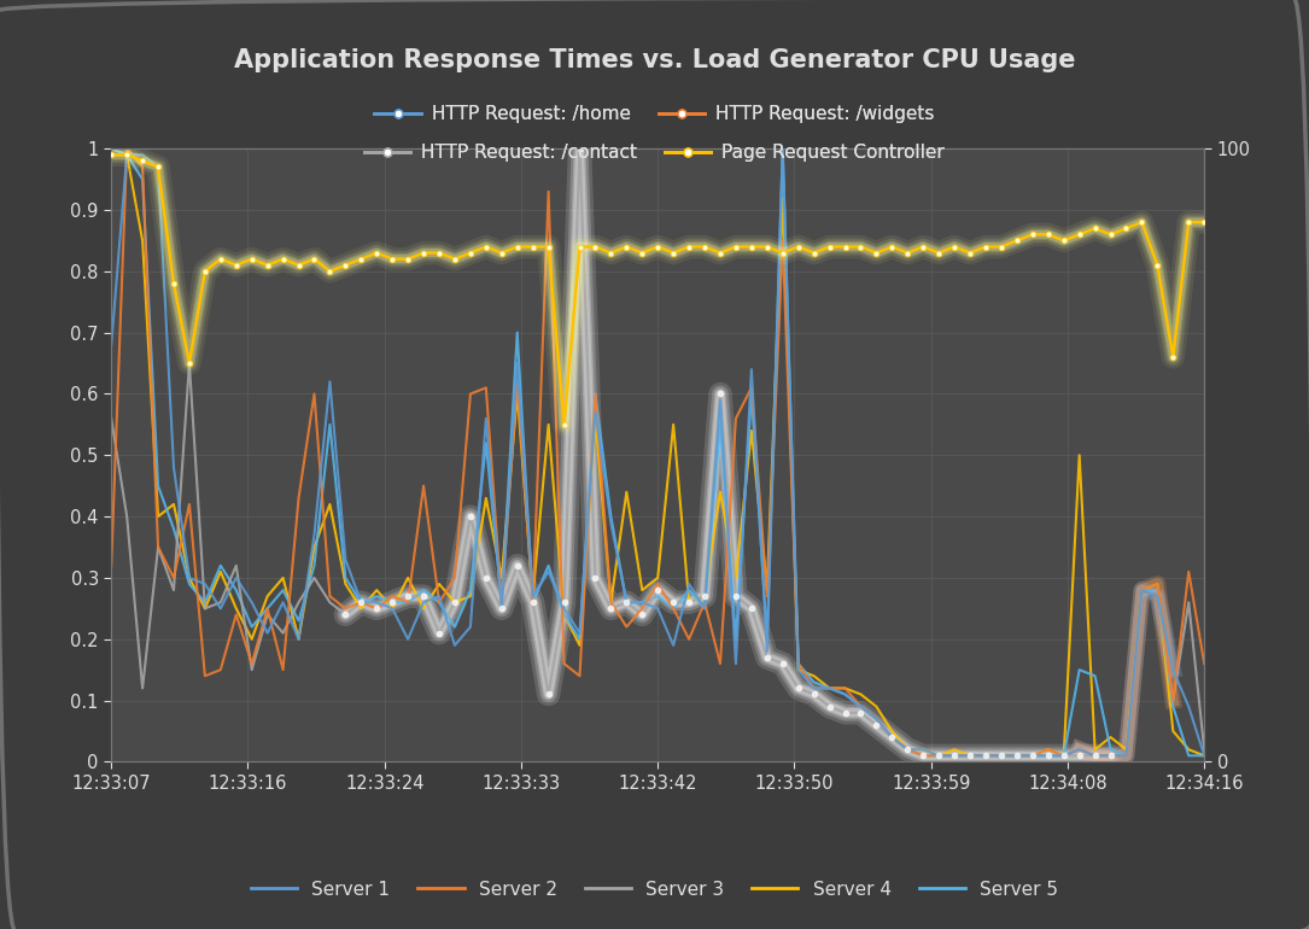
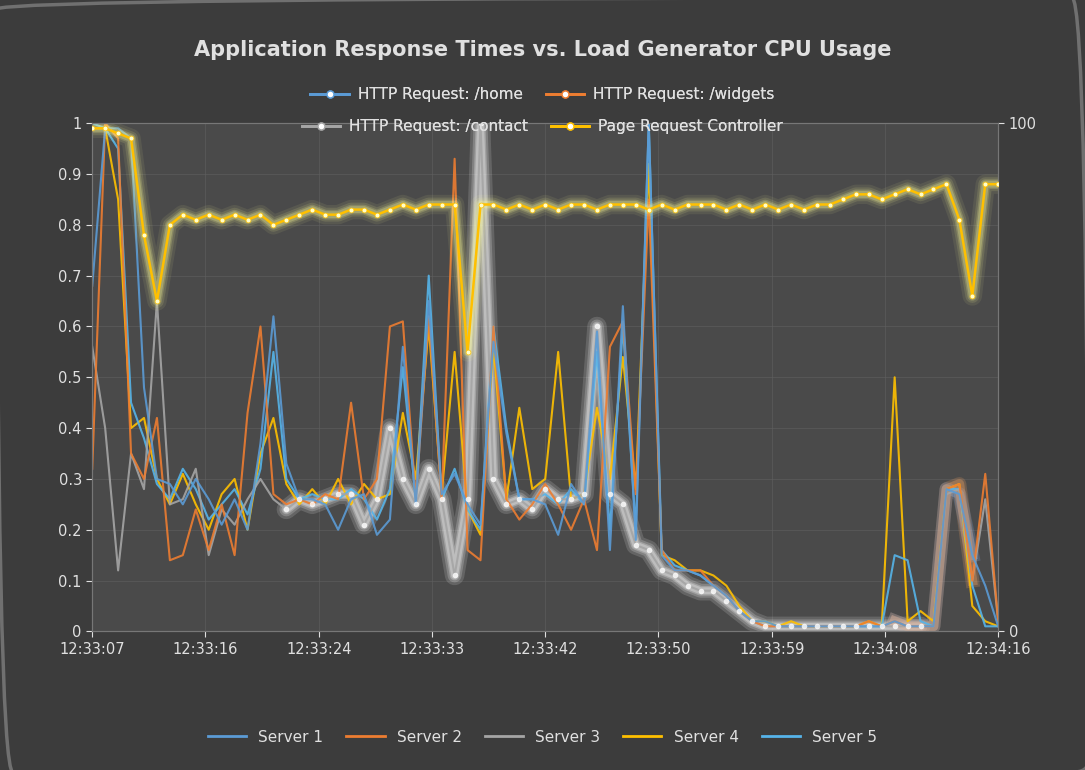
Server 2/12:34:16: 0.16 -> 0.02
